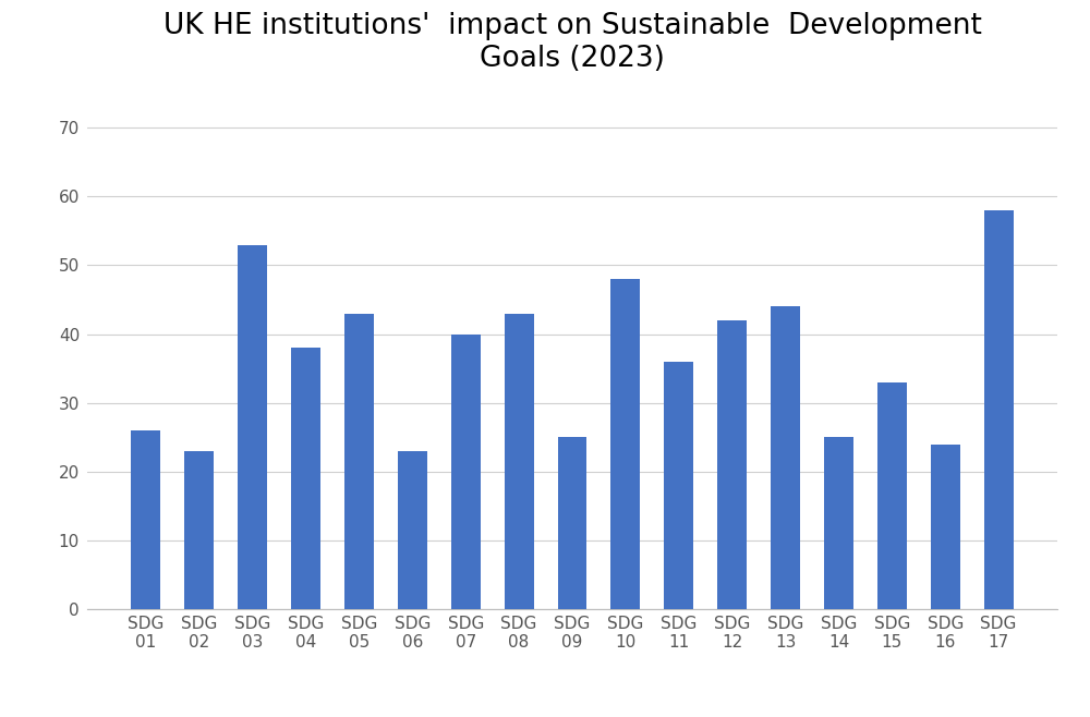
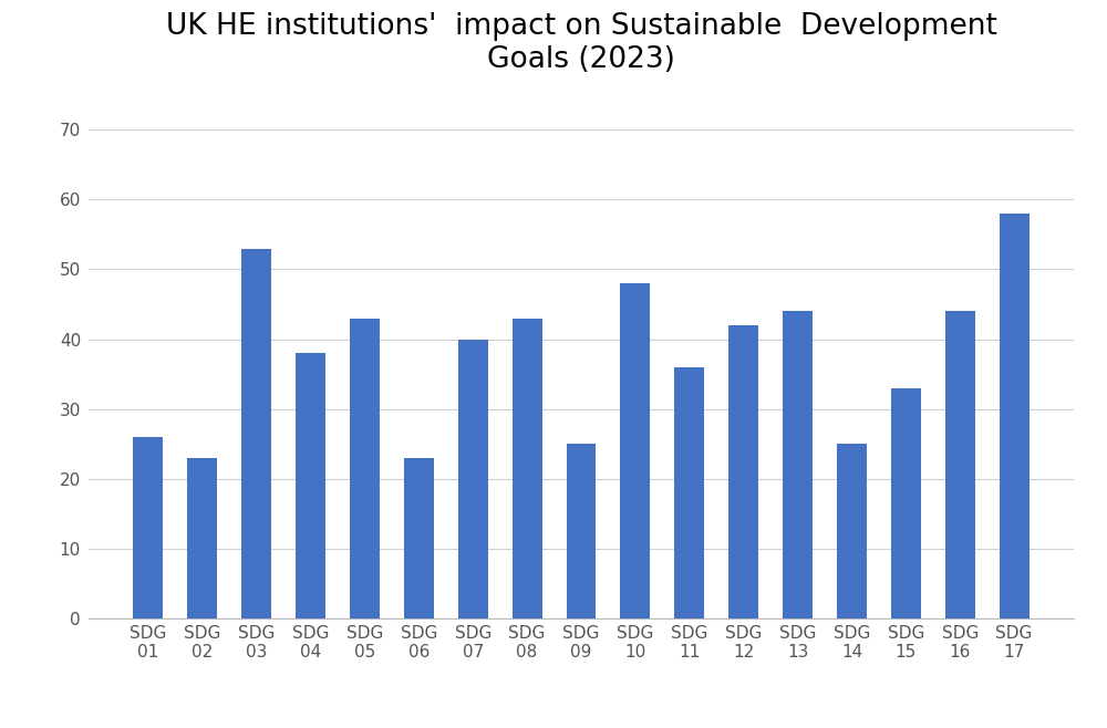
SDG 16: 24 -> 44
